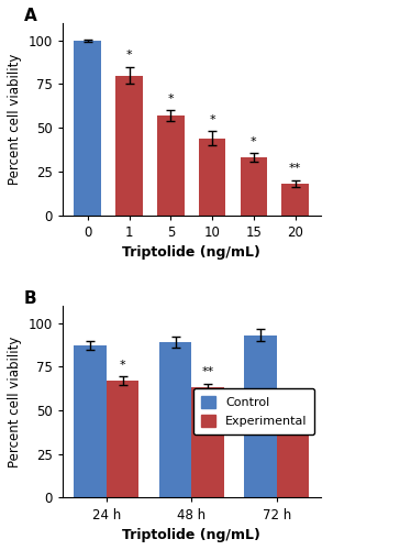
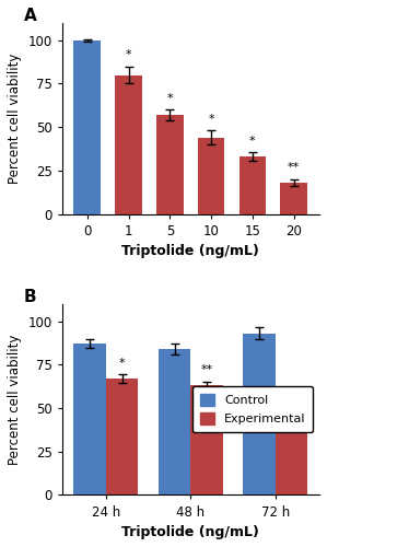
Control/48 h: 89 -> 84
